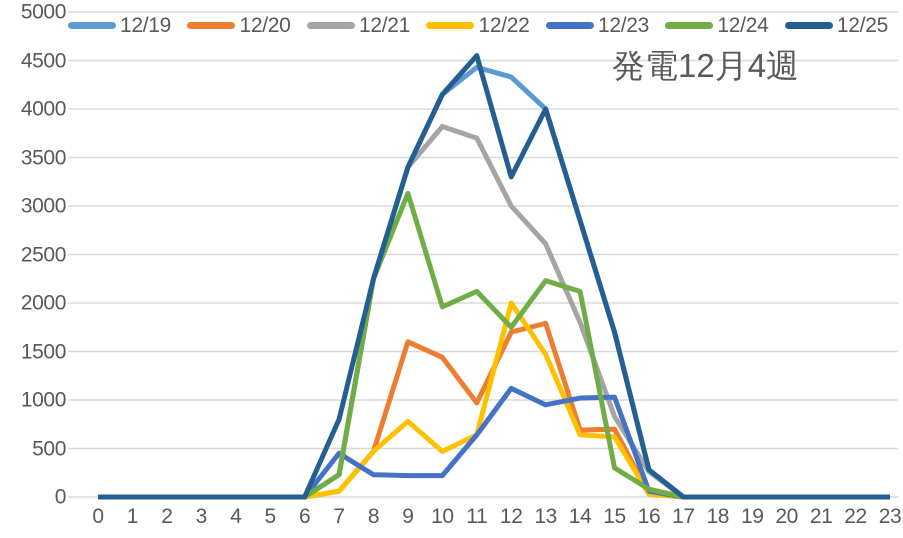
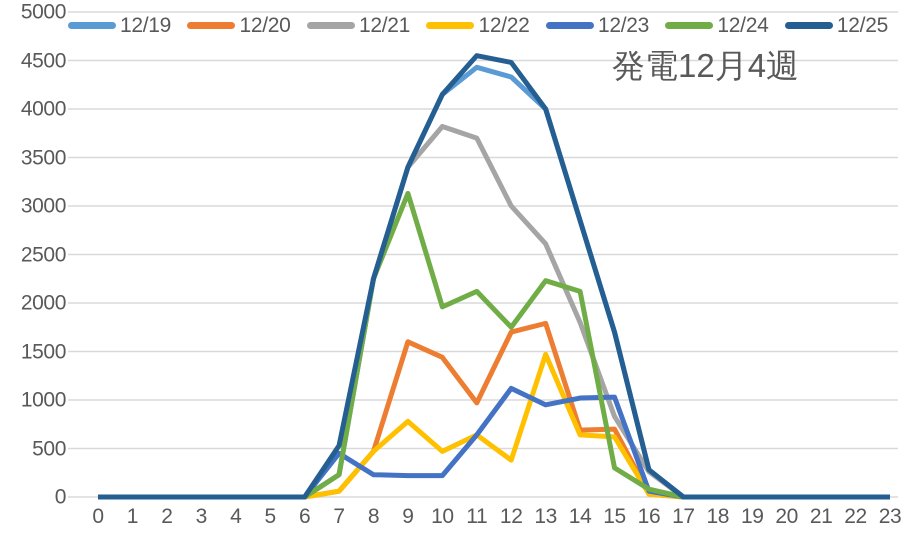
12/25/7: 800 -> 500
12/22/12: 2000 -> 400
12/25/12: 3300 -> 4500
